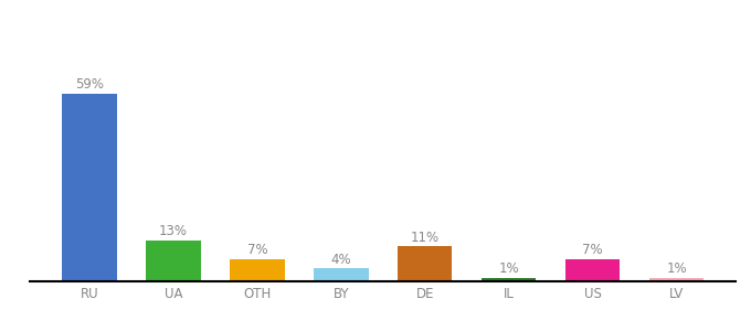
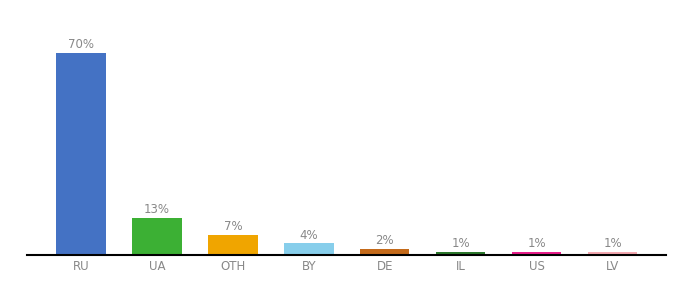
RU: 59% -> 70%
DE: 11% -> 2%
US: 7% -> 1%
